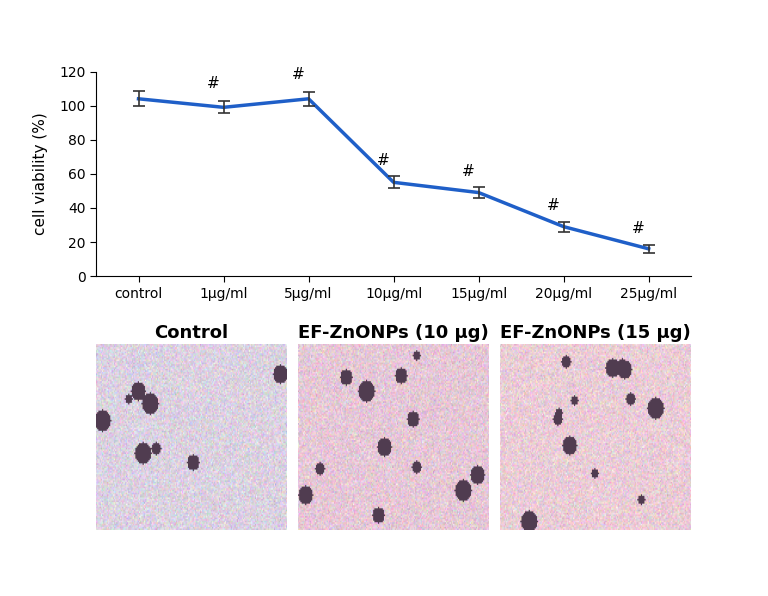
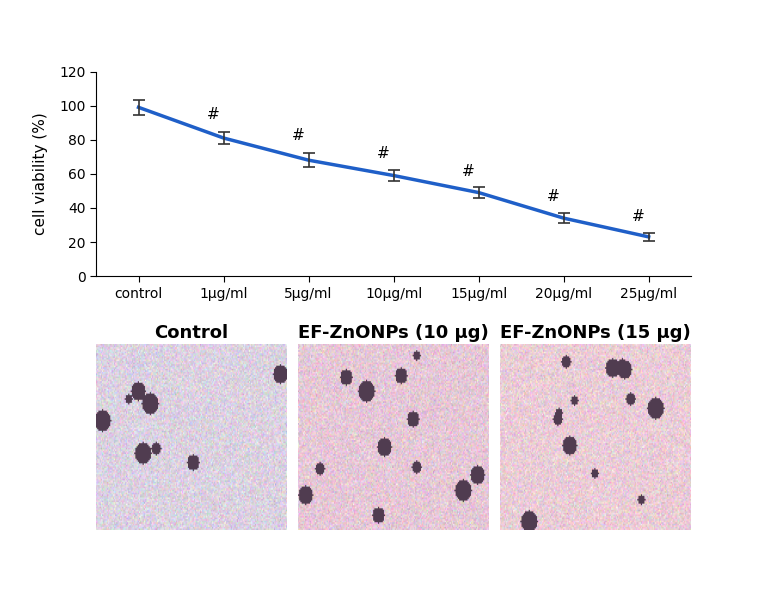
control: 104 -> 99
1μg/ml: 99 -> 81
5μg/ml: 104 -> 68
10μg/ml: 55 -> 59
20μg/ml: 29 -> 34
25μg/ml: 16 -> 23
